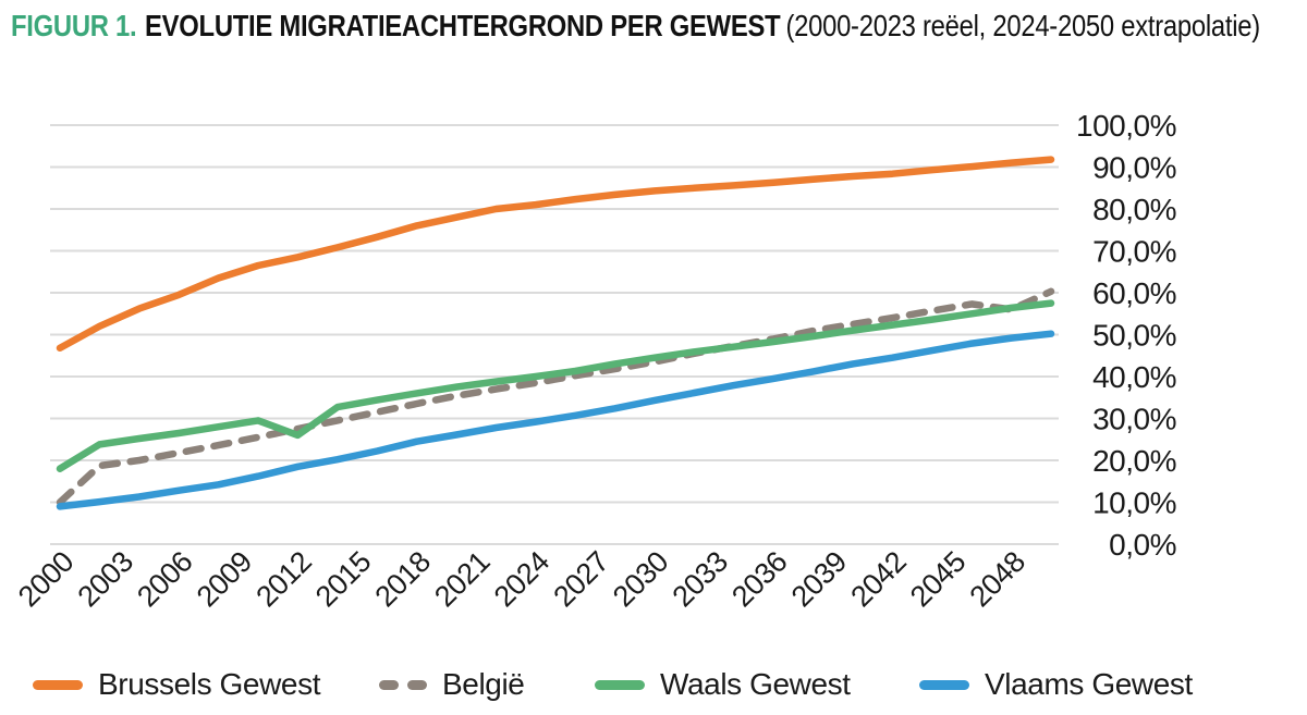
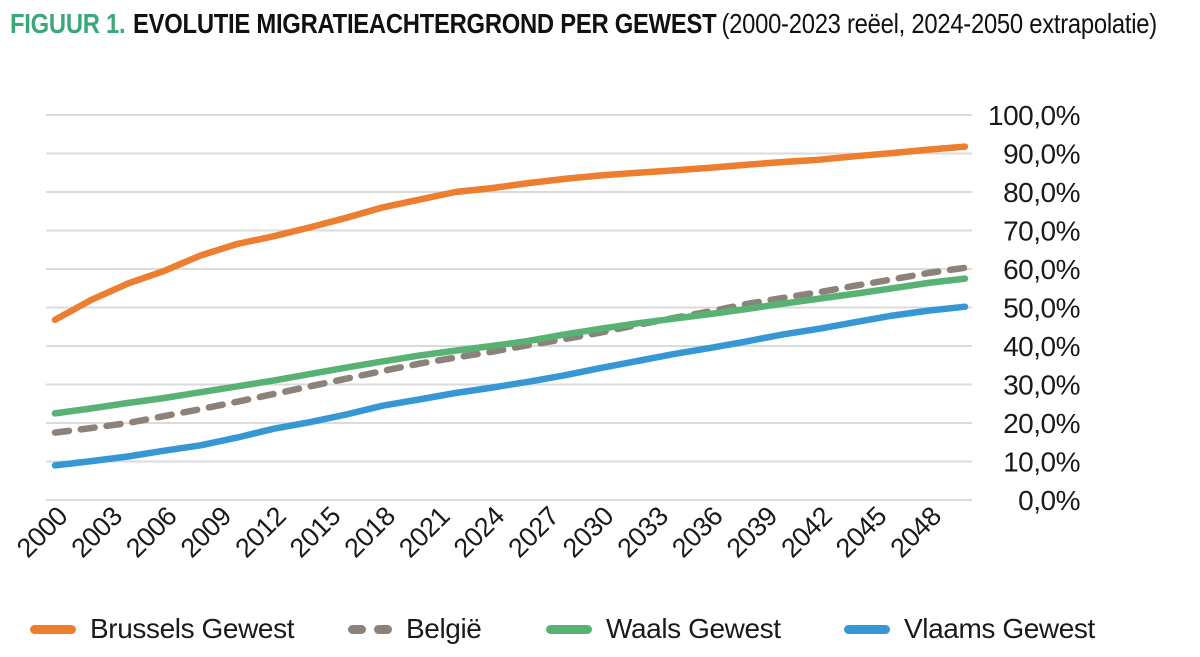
België/2000: 10% -> 18%
Waals Gewest/2000: 18% -> 22%
Waals Gewest/2012: 26% -> 31%
België/2048: 56% -> 59%
